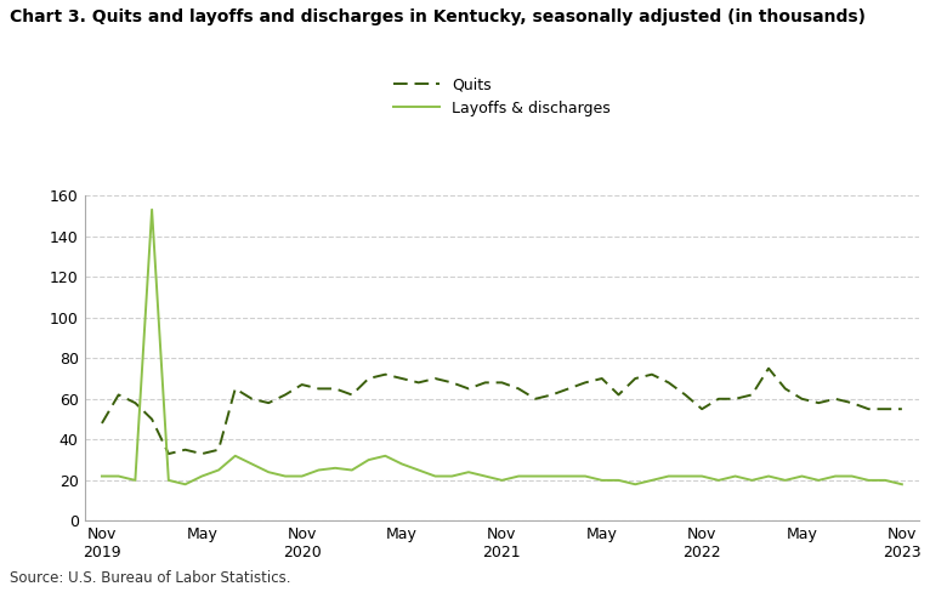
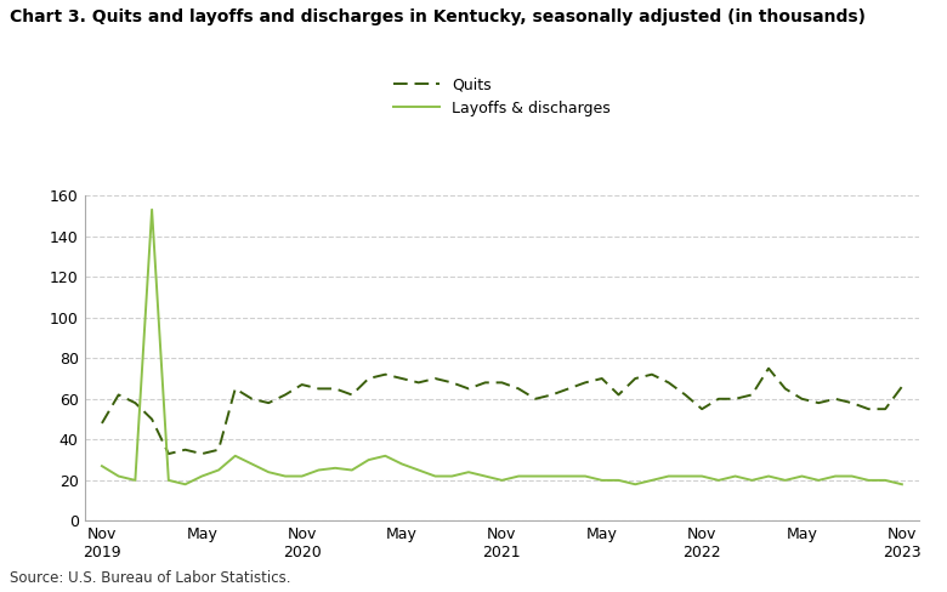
Layoffs & discharges/Nov 2019: 22 -> 27
Quits/Nov 2023: 55 -> 66
